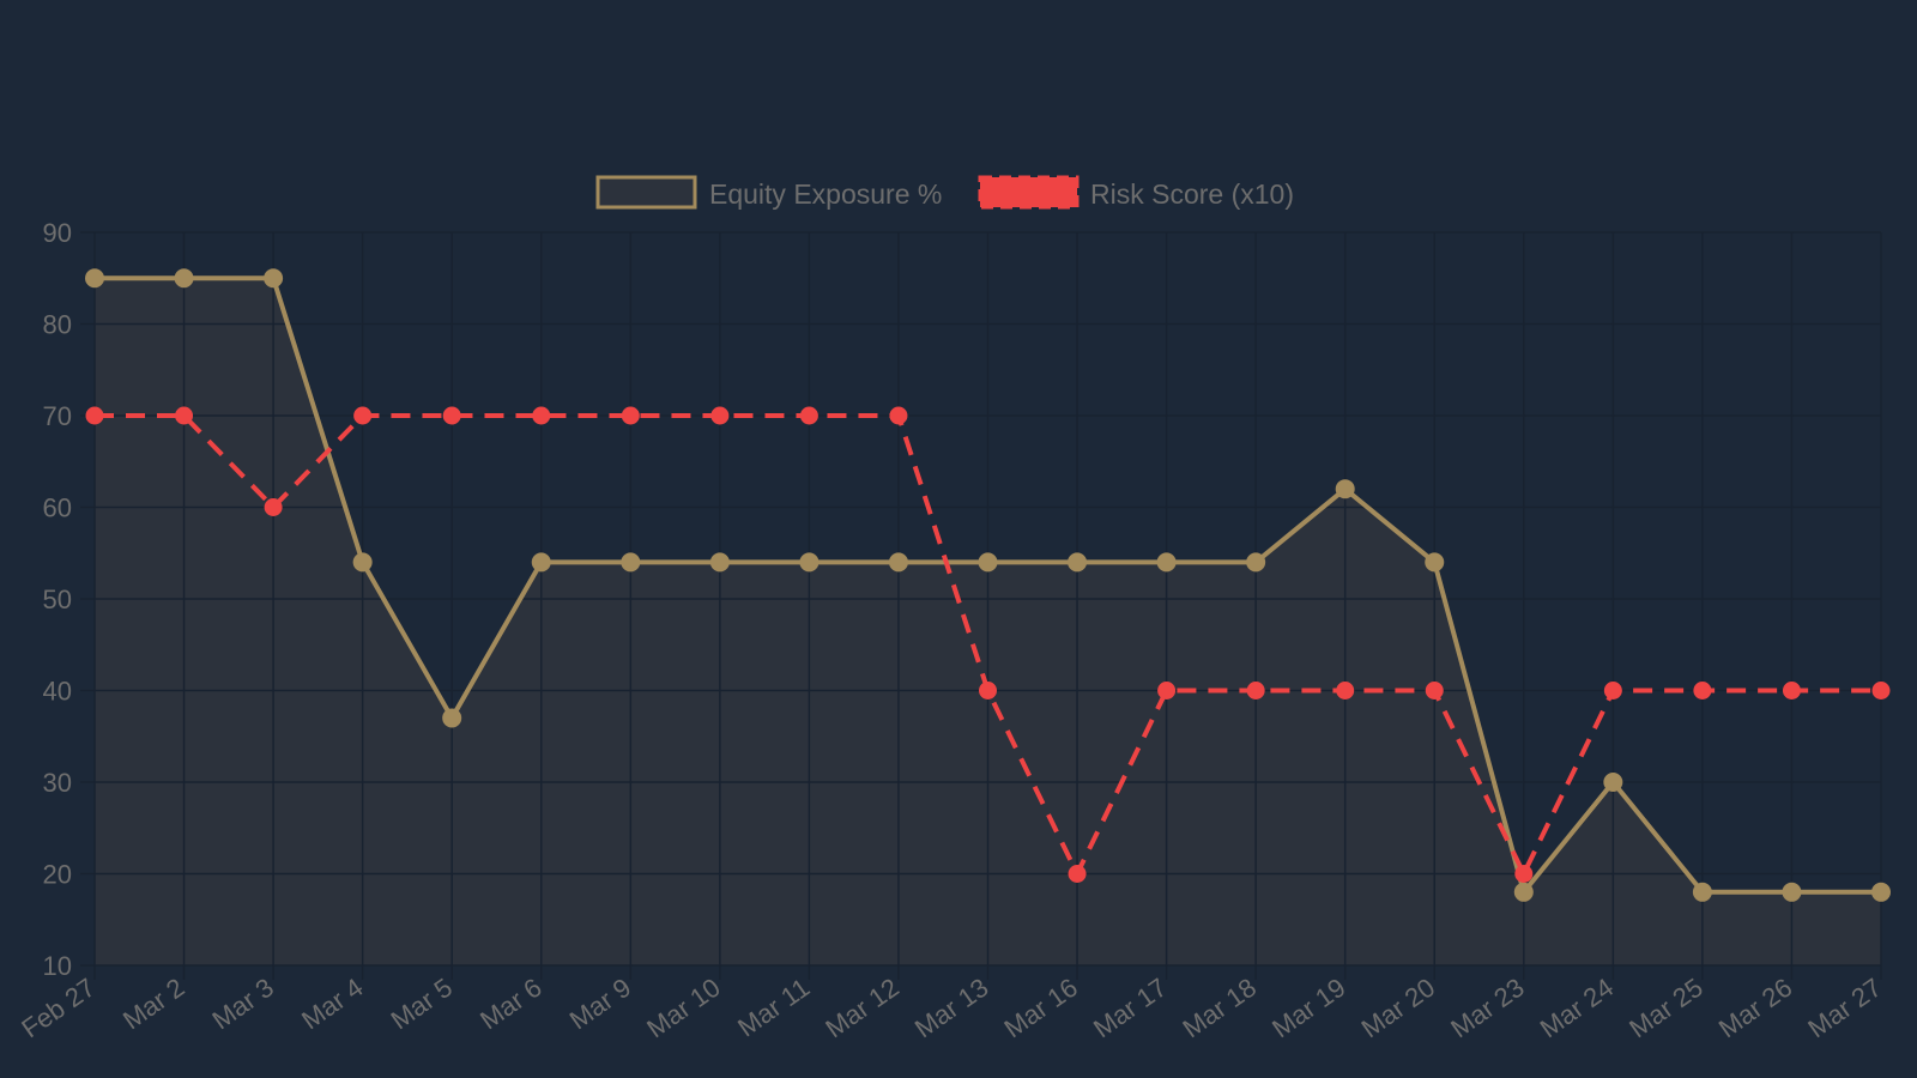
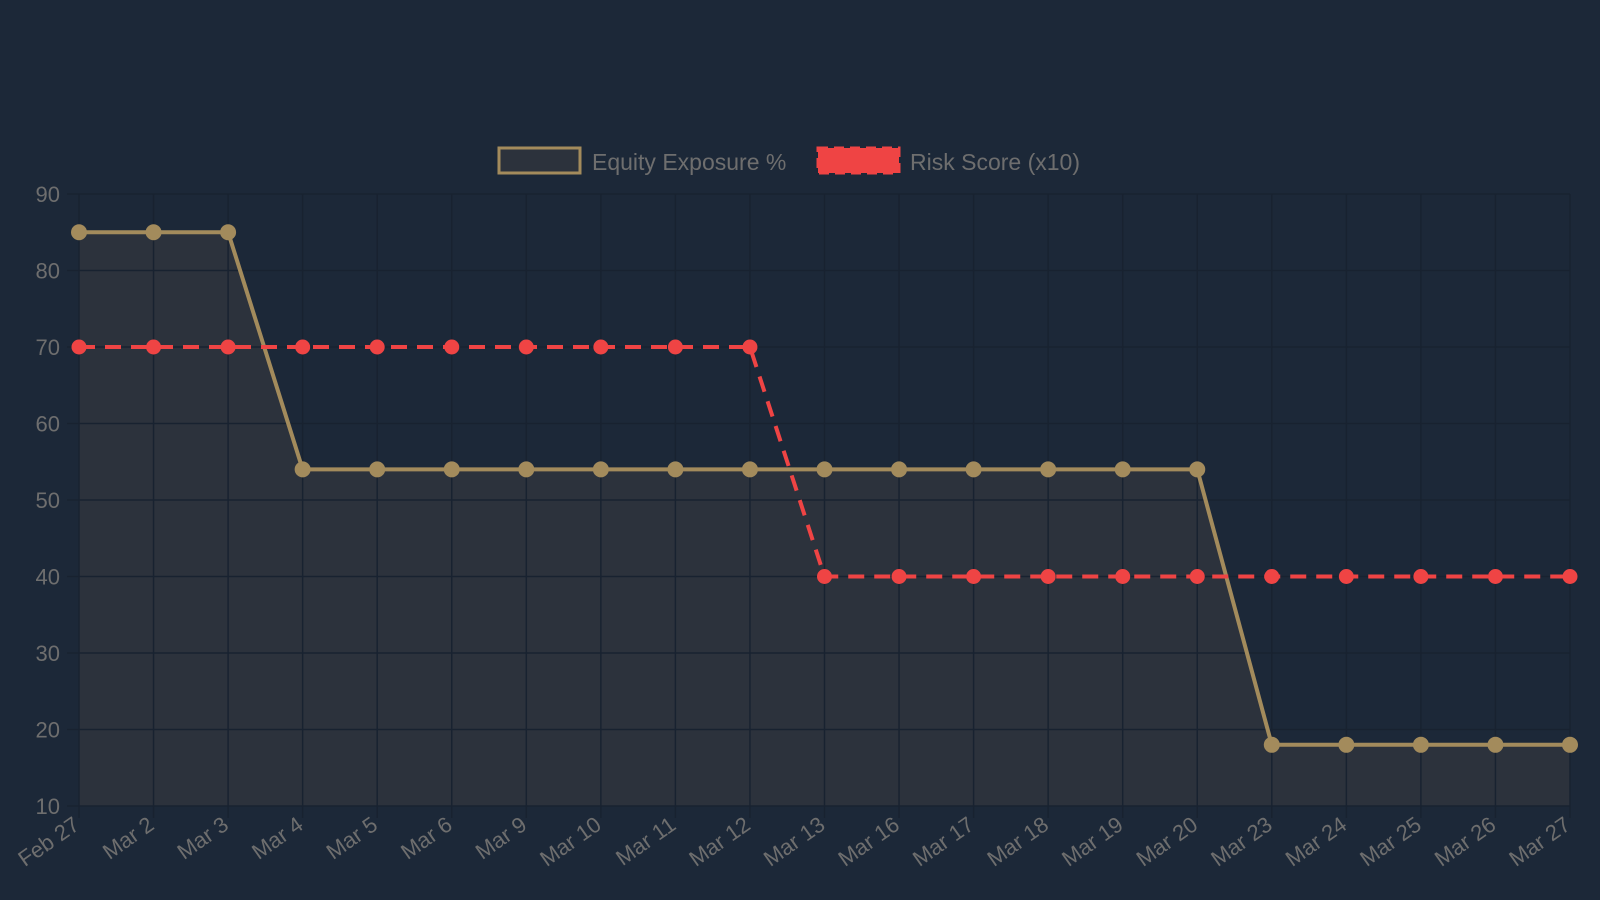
Risk Score (x10)/Mar 3: 60 -> 70
Equity Exposure %/Mar 5: 37 -> 54
Risk Score (x10)/Mar 16: 20 -> 40
Equity Exposure %/Mar 19: 62 -> 54
Risk Score (x10)/Mar 23: 20 -> 40
Equity Exposure %/Mar 24: 30 -> 18
